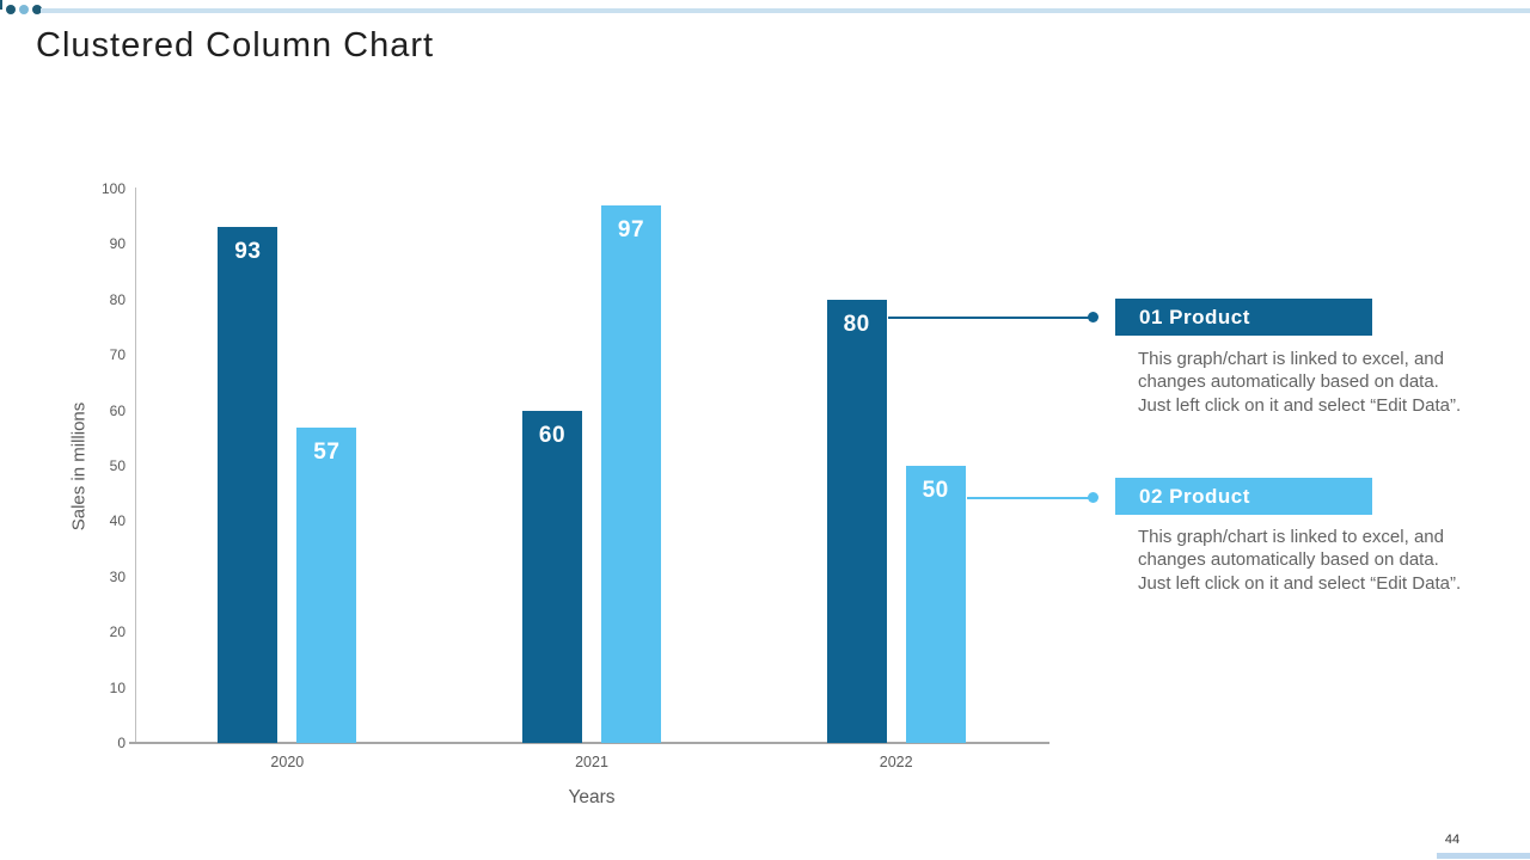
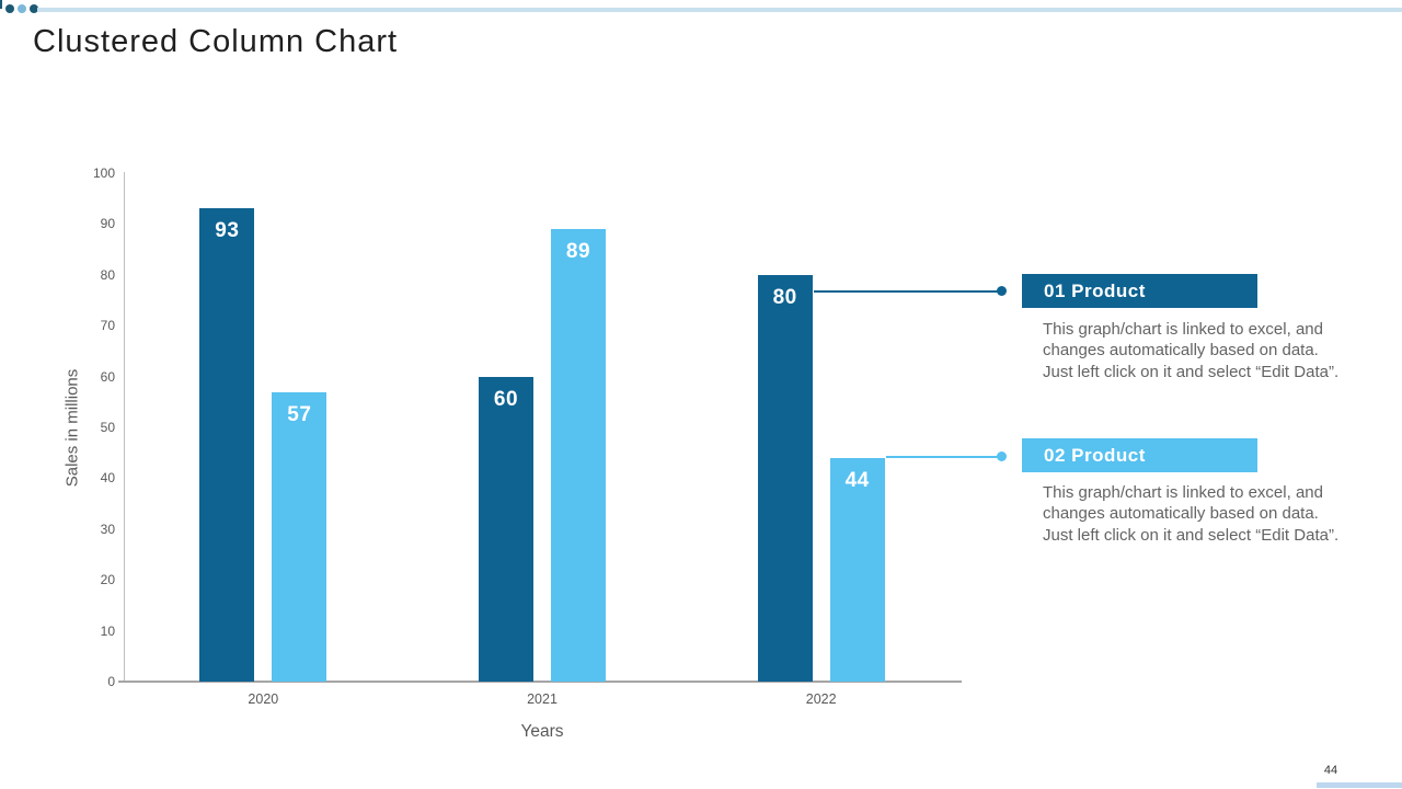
02 Product/2021: 97 -> 89
02 Product/2022: 50 -> 44
